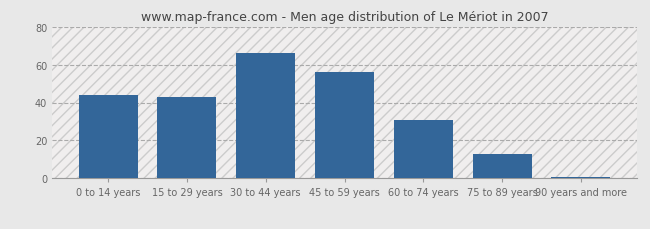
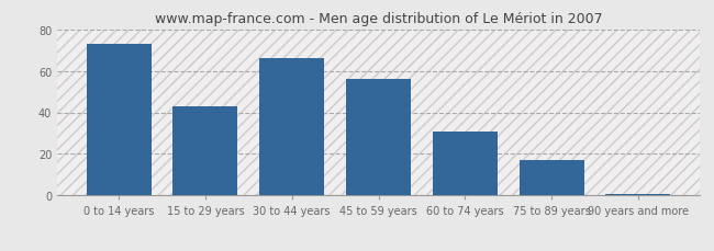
0 to 14 years: 44 -> 73
75 to 89 years: 13 -> 17
